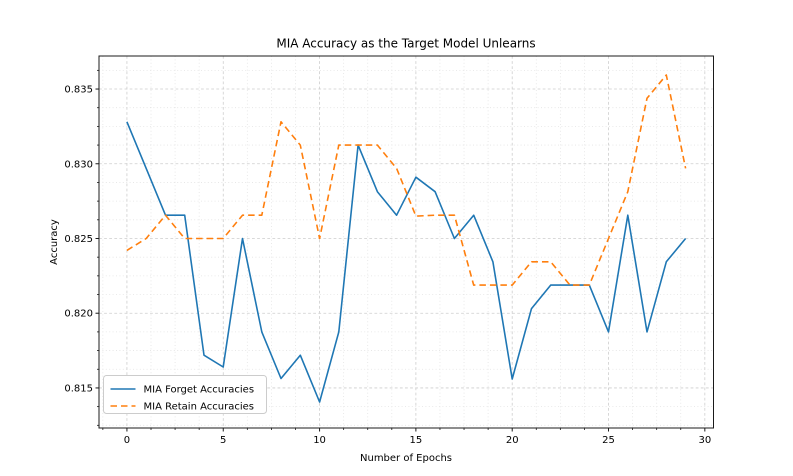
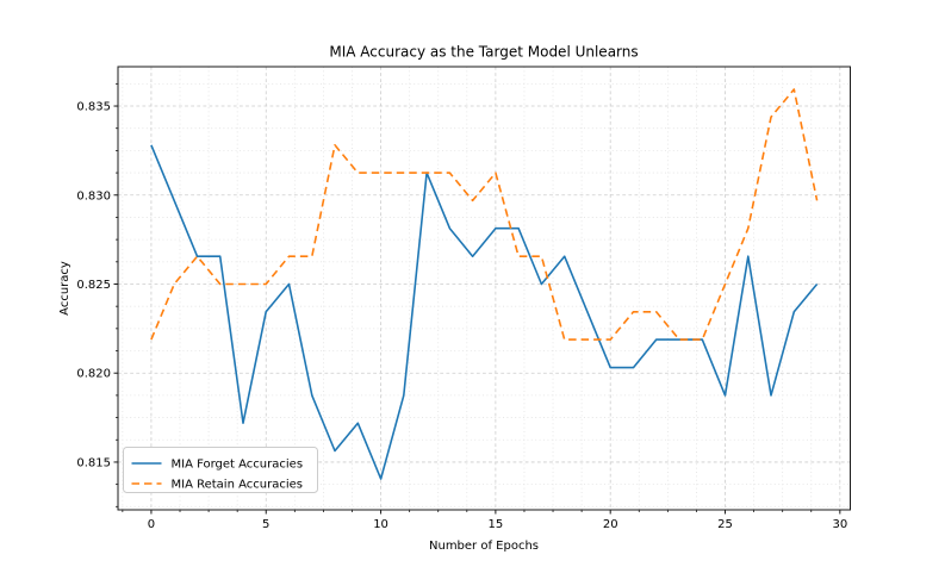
MIA Retain Accuracies/0: 0.8242 -> 0.8219
MIA Forget Accuracies/5: 0.8164 -> 0.8234
MIA Retain Accuracies/10: 0.8250 -> 0.8313
MIA Forget Accuracies/15: 0.8291 -> 0.8281
MIA Retain Accuracies/15: 0.8265 -> 0.8313
MIA Forget Accuracies/20: 0.8156 -> 0.8203
